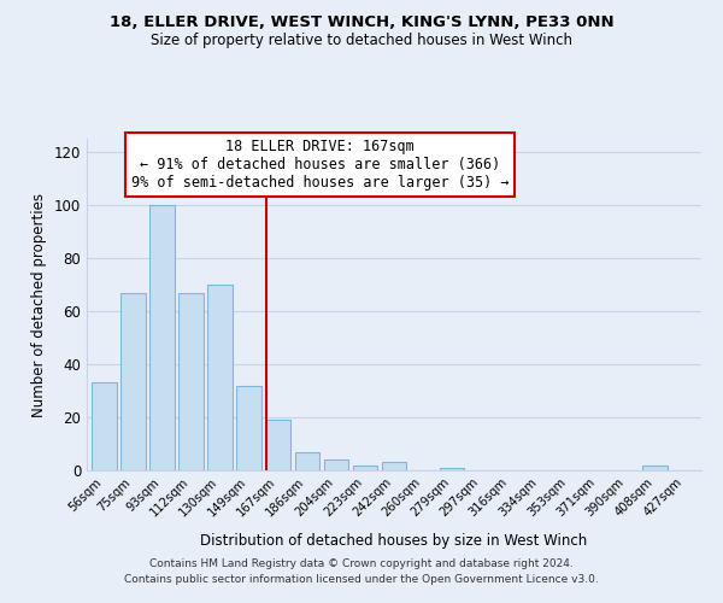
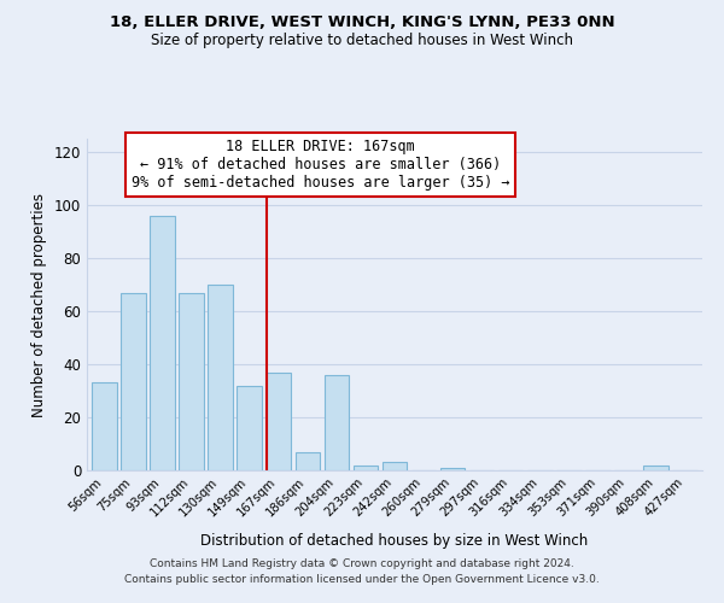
93sqm: 100 -> 96
167sqm: 19 -> 37
204sqm: 4 -> 36
